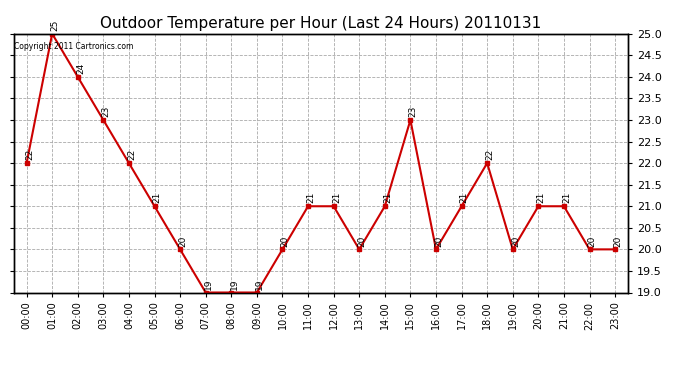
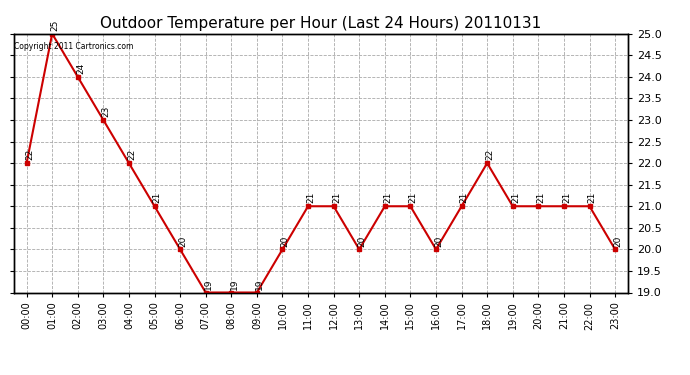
15:00: 23 -> 21
19:00: 20 -> 21
22:00: 20 -> 21
